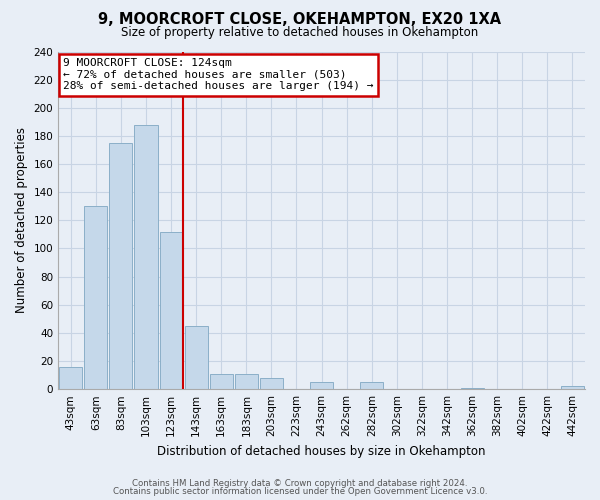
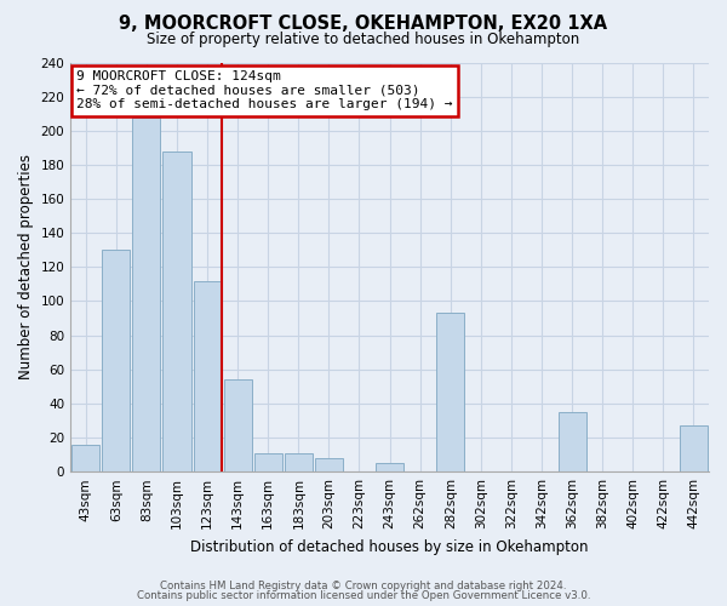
83sqm: 175 -> 208
143sqm: 45 -> 54
282sqm: 5 -> 93
362sqm: 1 -> 35
442sqm: 2 -> 27
